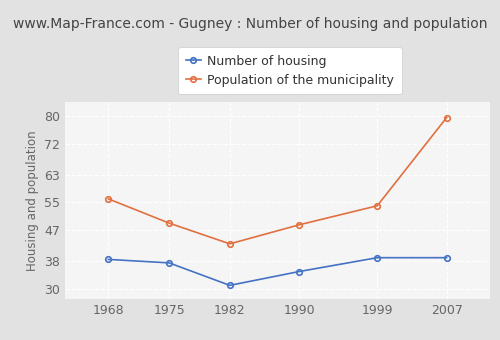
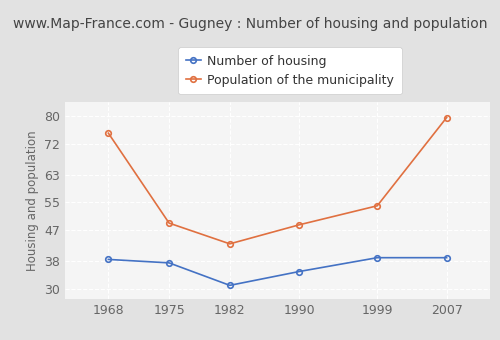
Population of the municipality/1968: 56.0 -> 75.0
